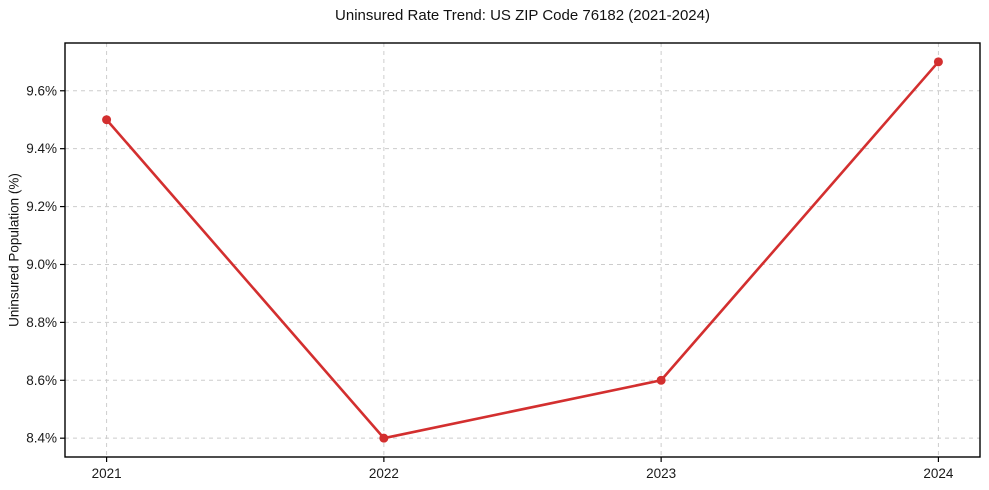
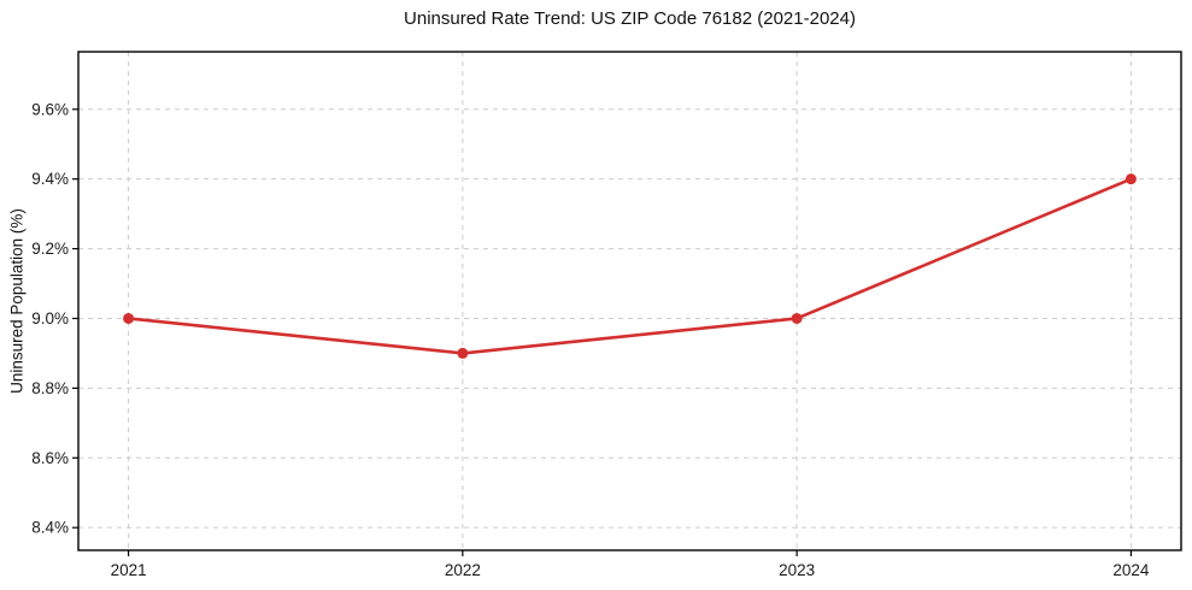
2021: 9.5% -> 9.0%
2022: 8.4% -> 8.9%
2023: 8.6% -> 9.0%
2024: 9.7% -> 9.4%
